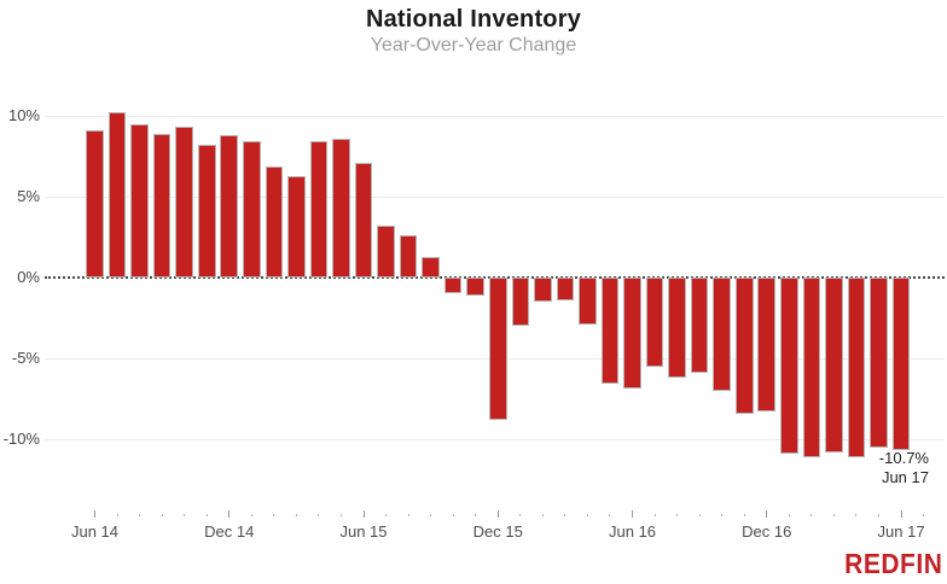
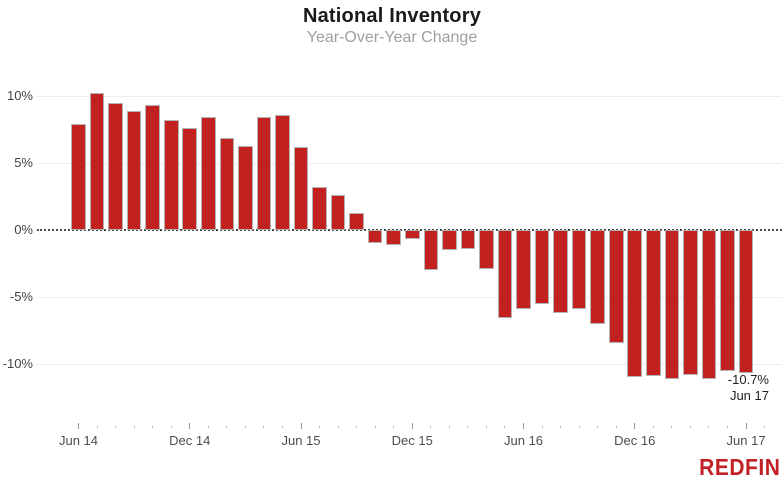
Jun 14: 9.1% -> 7.9%
Dec 14: 8.8% -> 7.6%
Jun 15: 7.1% -> 6.2%
Dec 15: -8.8% -> -0.7%
Jun 16: -6.9% -> -5.9%
Dec 16: -8.3% -> -11.0%
